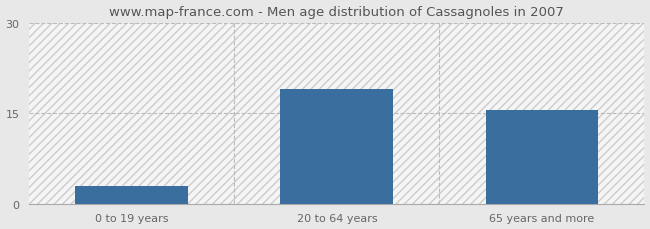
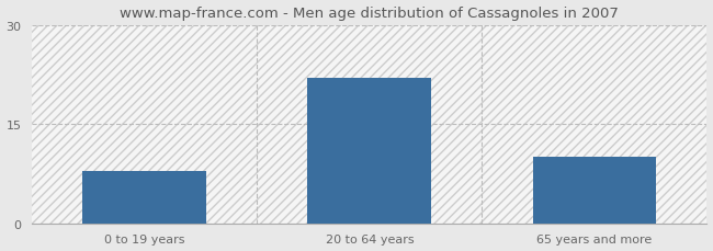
0 to 19 years: 3.0 -> 8.0
20 to 64 years: 19.0 -> 22.0
65 years and more: 15.5 -> 10.0
